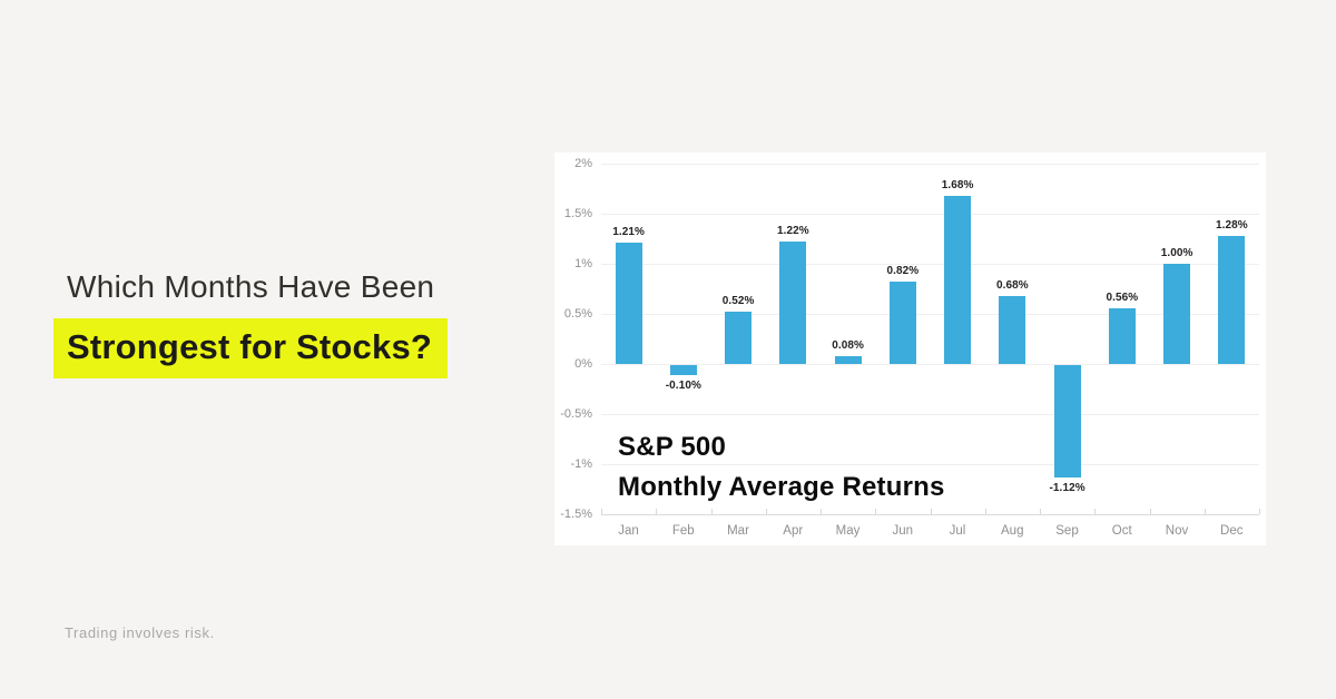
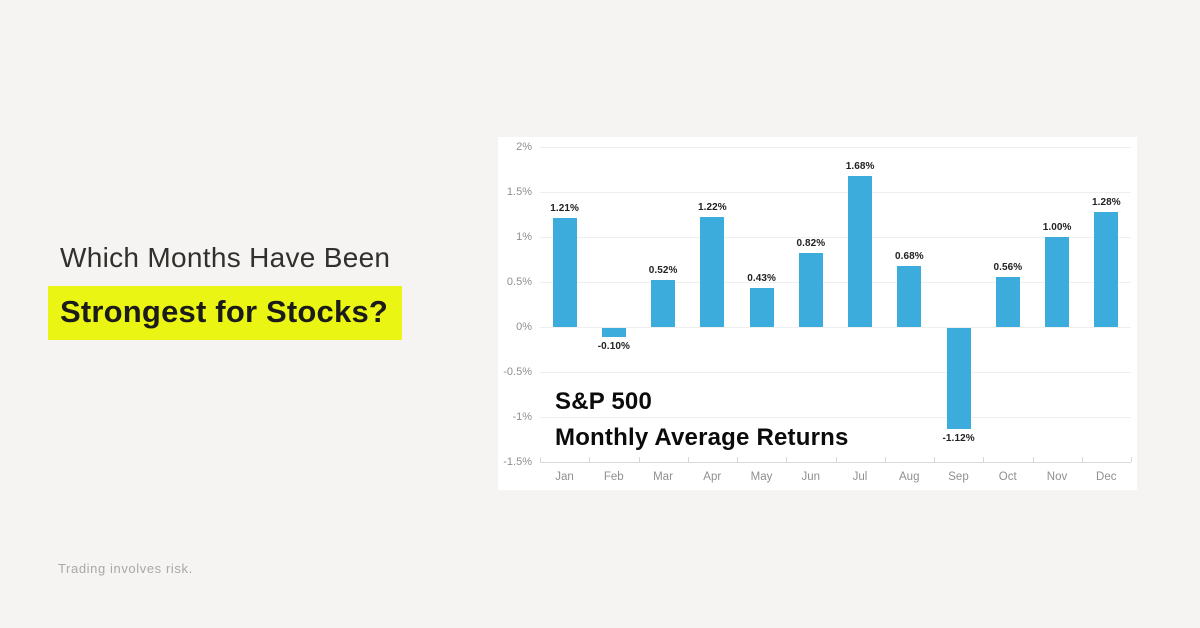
May: 0.08% -> 0.43%
